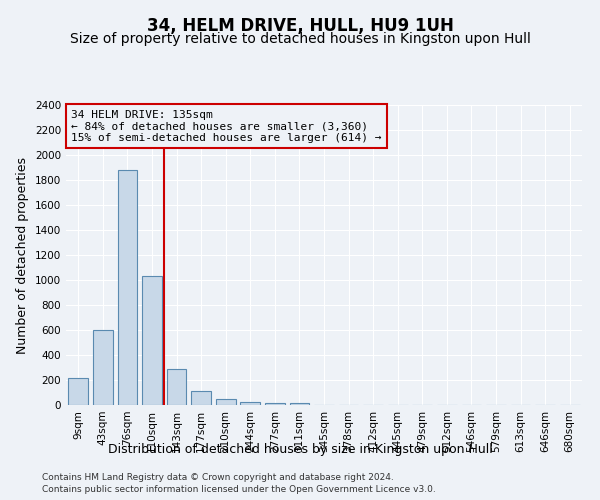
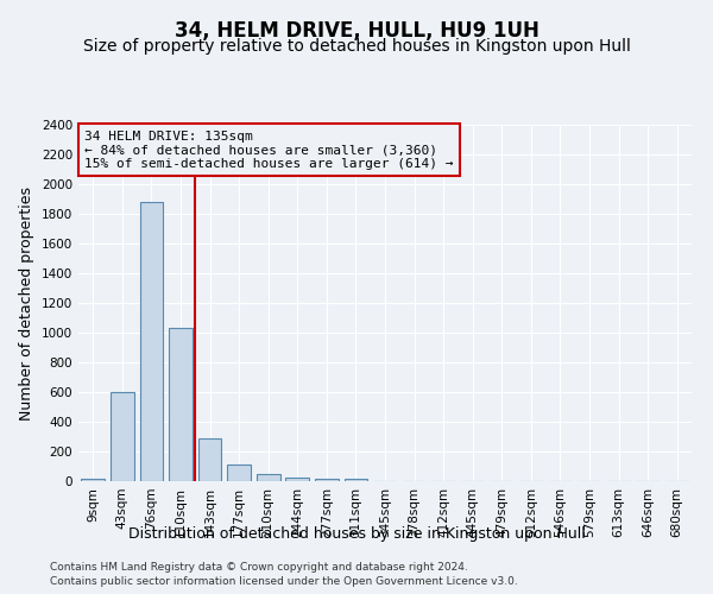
9sqm: 220 -> 20
